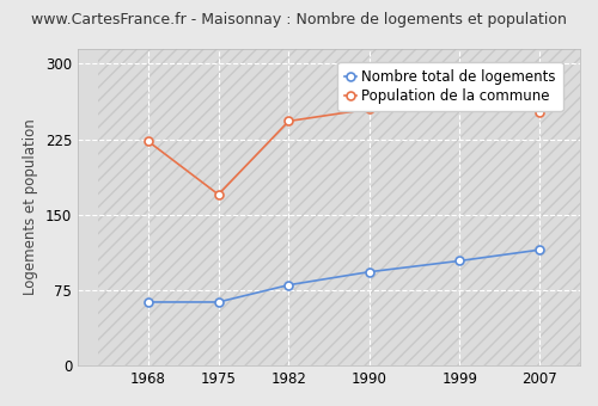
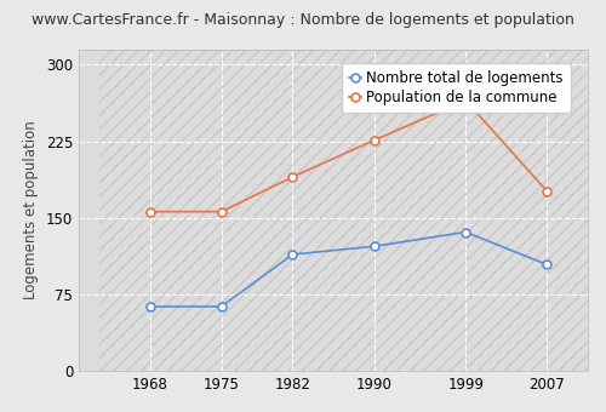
Population de la commune/1968: 223 -> 156
Population de la commune/1975: 170 -> 156
Nombre total de logements/1982: 80 -> 114
Population de la commune/1982: 243 -> 190
Nombre total de logements/1990: 93 -> 122
Population de la commune/1990: 255 -> 226
Nombre total de logements/1999: 104 -> 136
Nombre total de logements/2007: 115 -> 104
Population de la commune/2007: 252 -> 176
